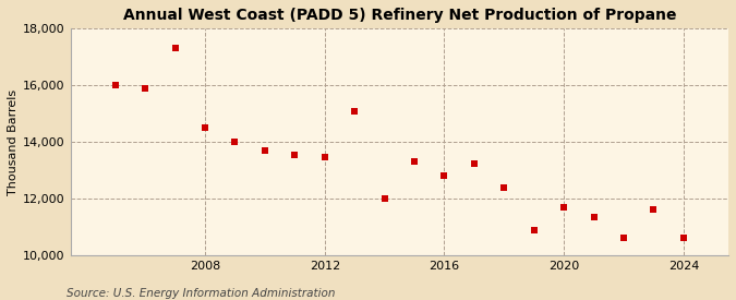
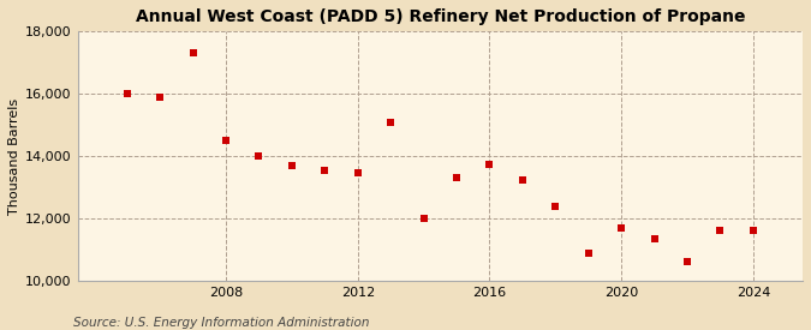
2016: 12,800 -> 13,750
2024: 10,600 -> 11,600
